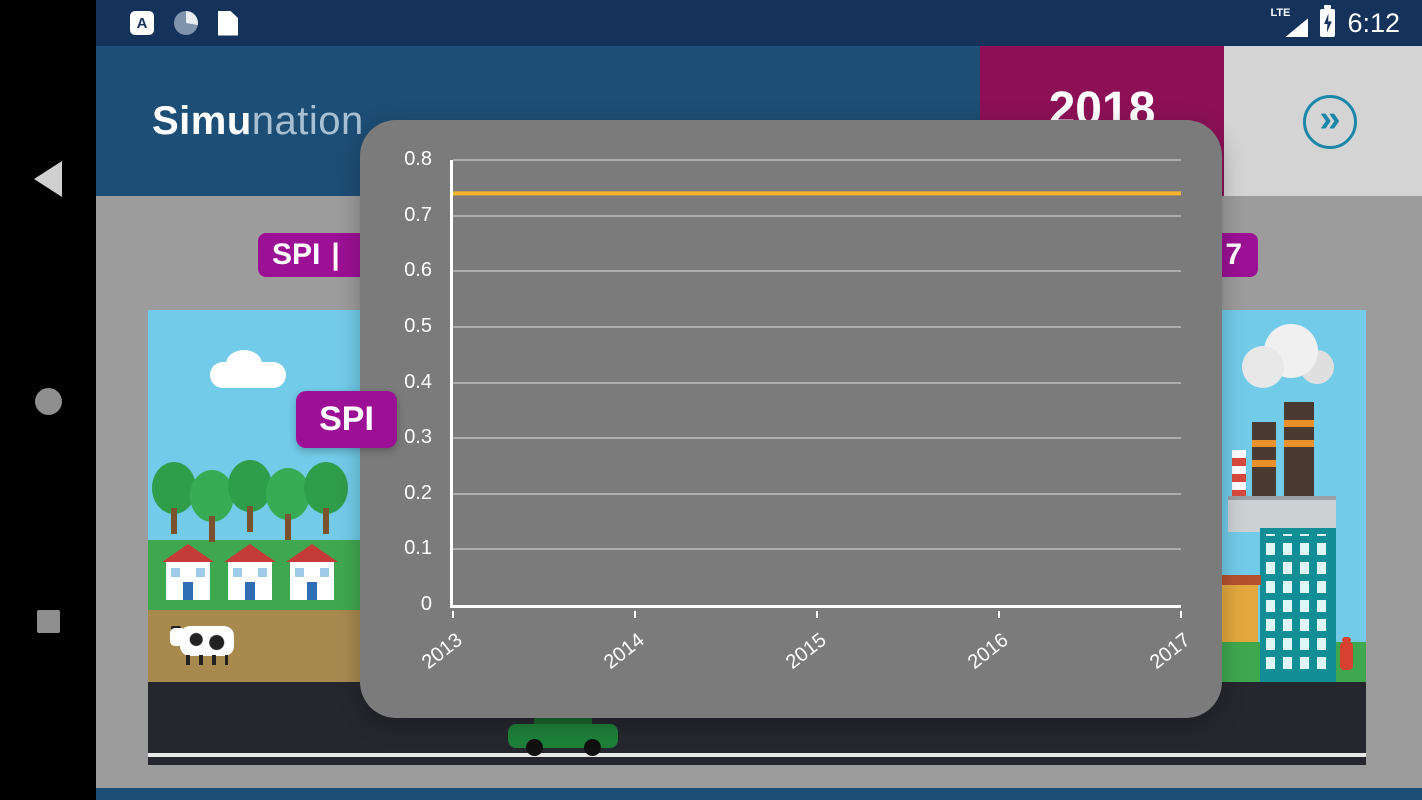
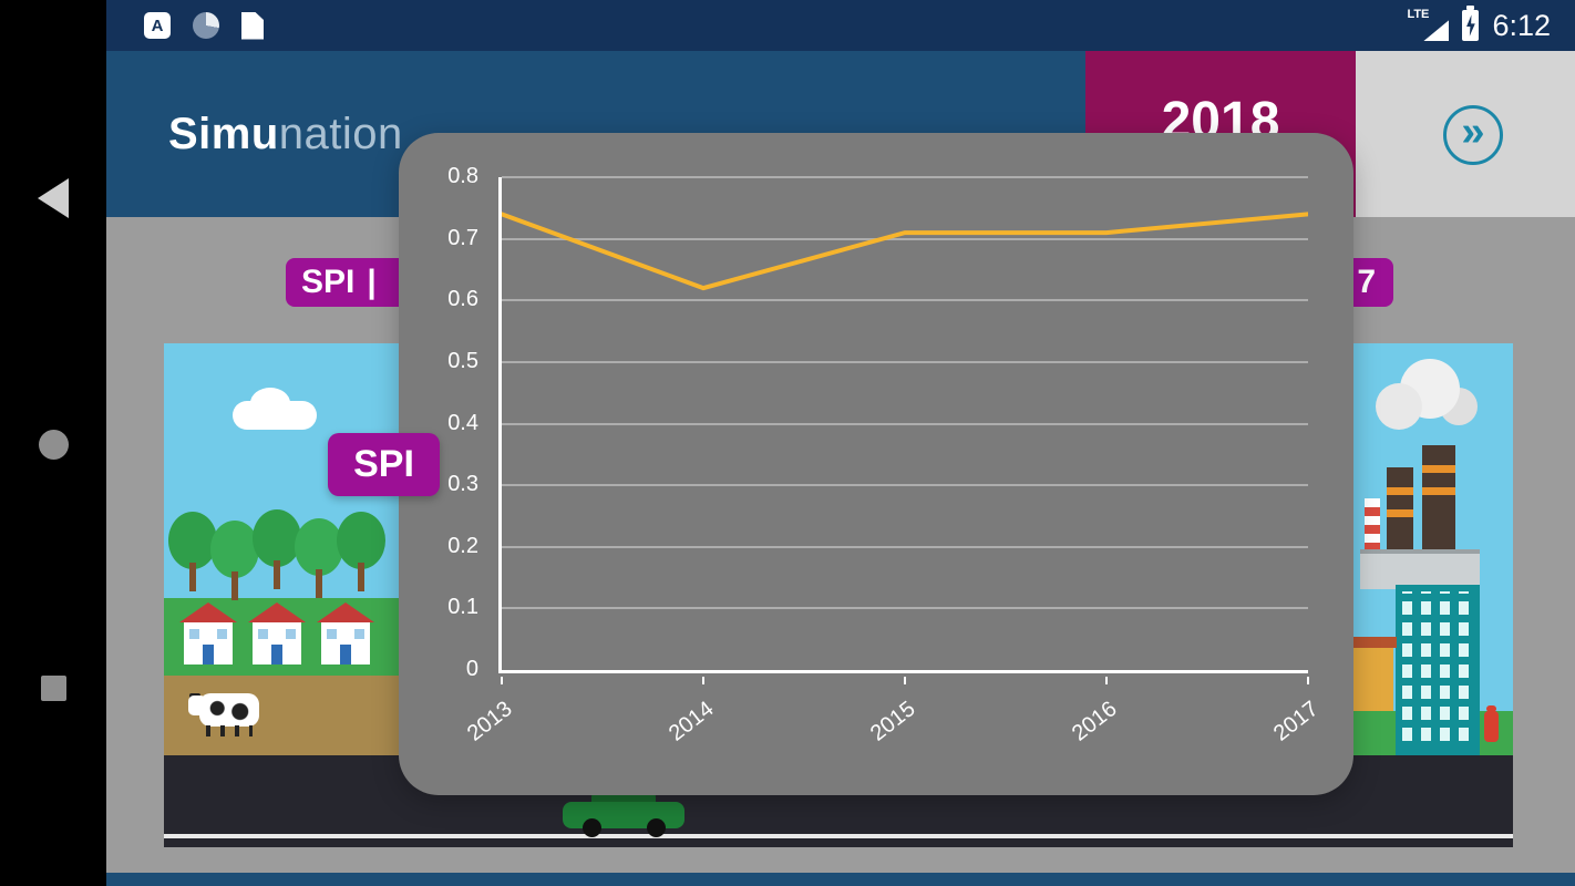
2014: 0.74 -> 0.62
2015: 0.74 -> 0.71
2016: 0.74 -> 0.71
